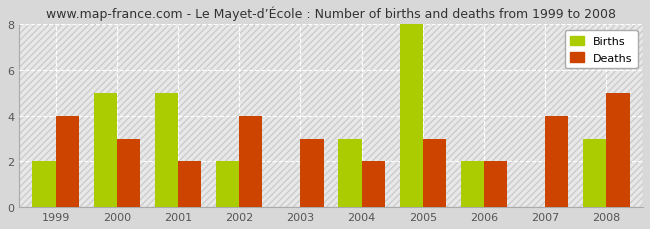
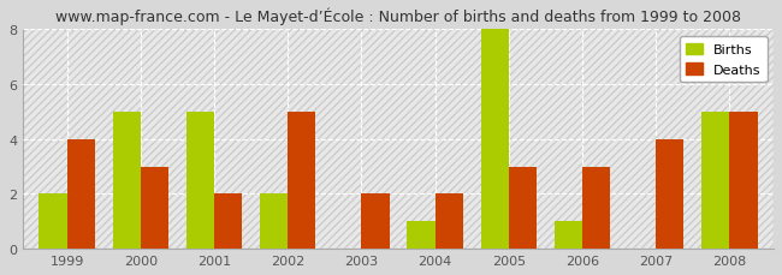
Deaths/2002: 4 -> 5
Deaths/2003: 3 -> 2
Births/2004: 3 -> 1
Births/2006: 2 -> 1
Deaths/2006: 2 -> 3
Births/2008: 3 -> 5
